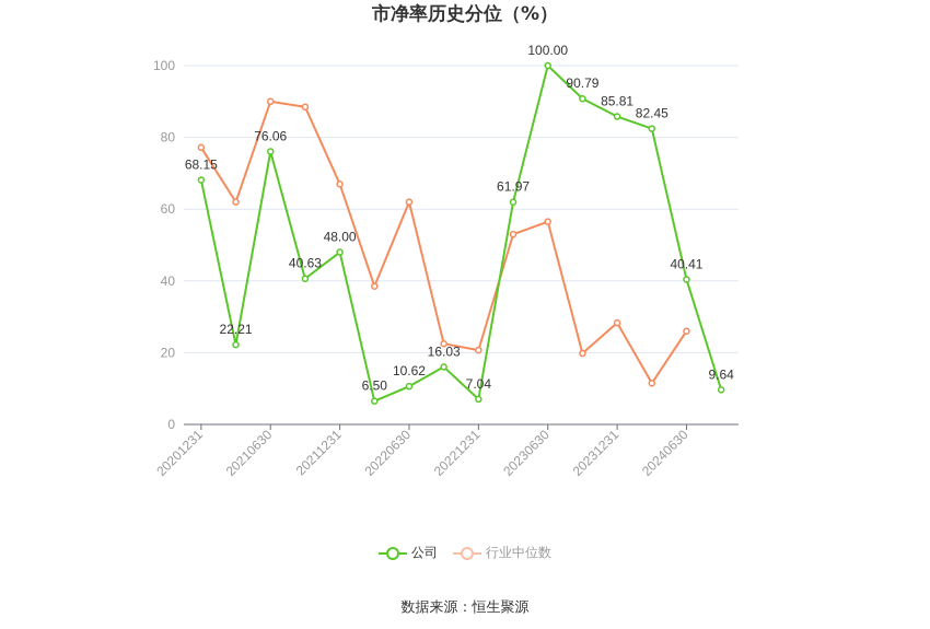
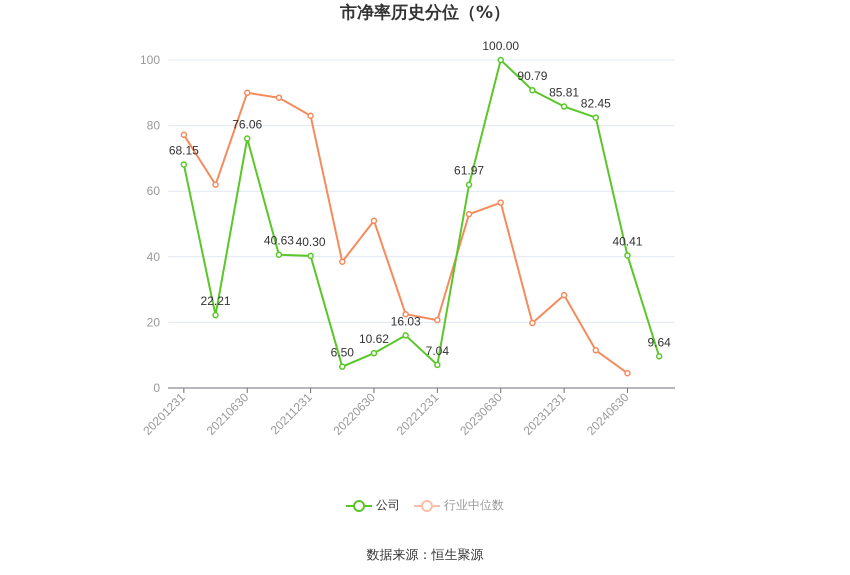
公司/20211231: 48.00 -> 40.30
行业中位数/20211231: 67 -> 83
行业中位数/20220630: 62 -> 51
行业中位数/20240630: 26 -> 4
